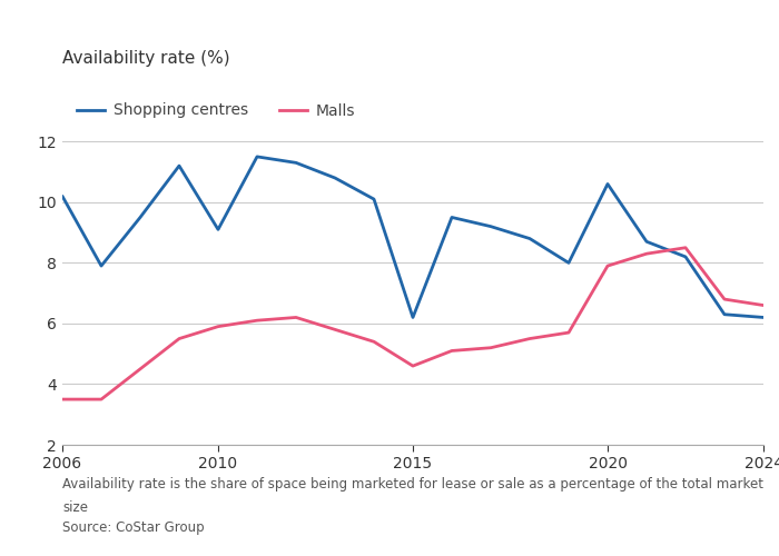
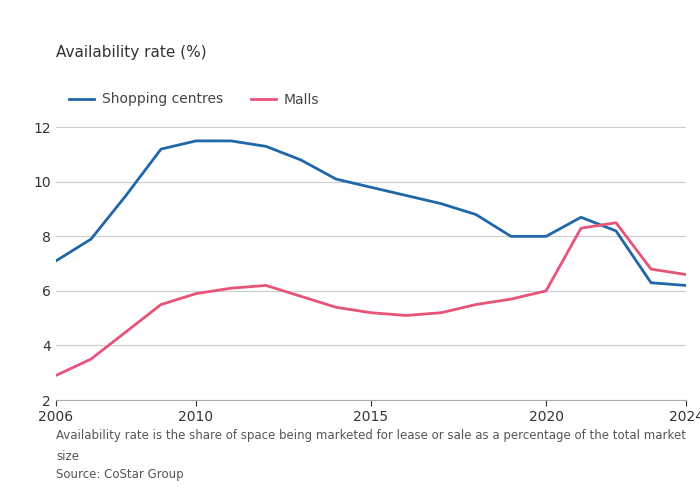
Shopping centres/2006: 10.2 -> 7.1
Malls/2006: 3.5 -> 2.9
Shopping centres/2010: 9.1 -> 11.5
Shopping centres/2015: 6.2 -> 9.8
Malls/2015: 4.6 -> 5.2
Shopping centres/2020: 10.6 -> 8.0
Malls/2020: 7.9 -> 6.0
